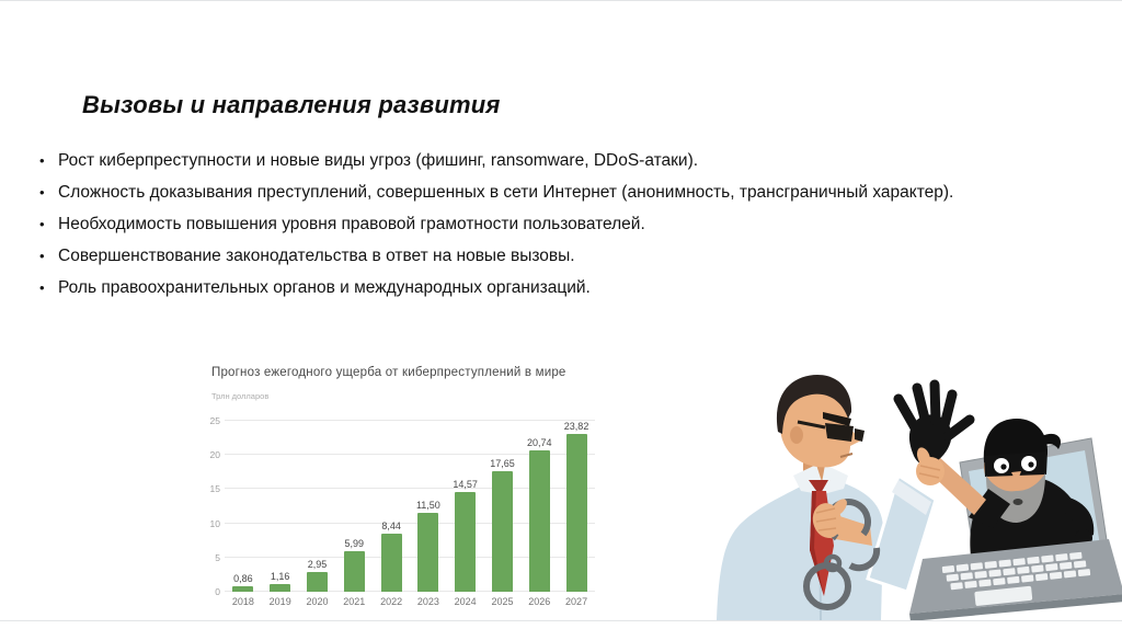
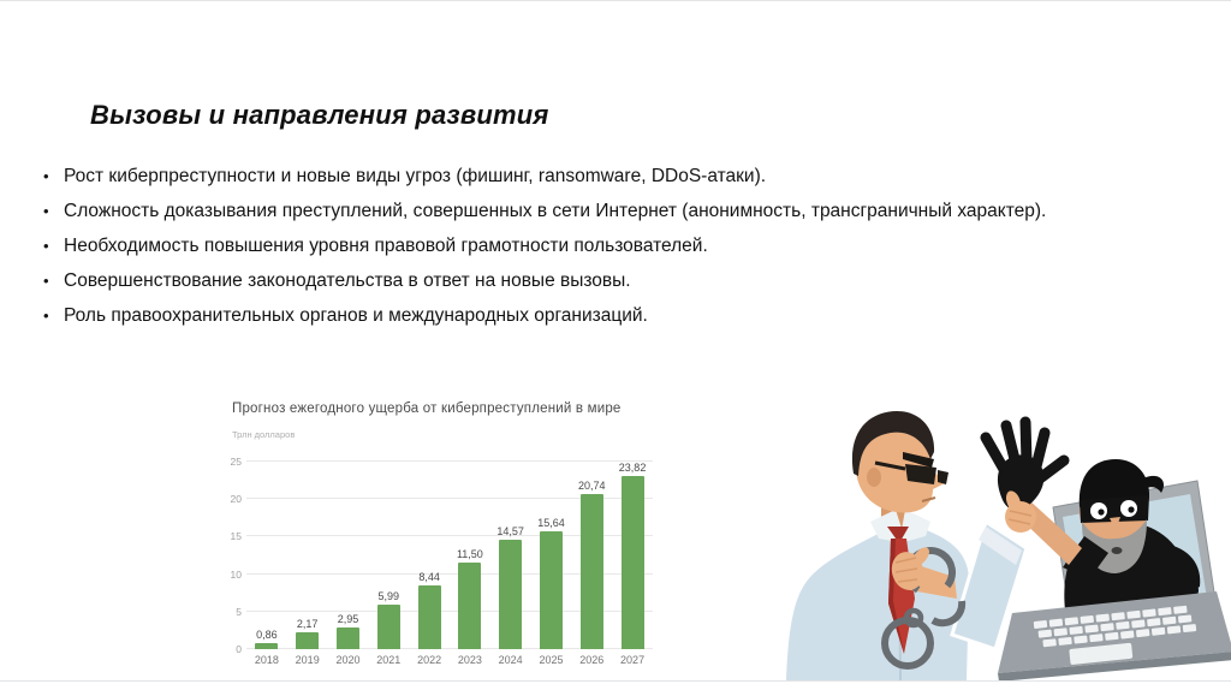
2019: 1,16 -> 2,17
2025: 17,65 -> 15,64
